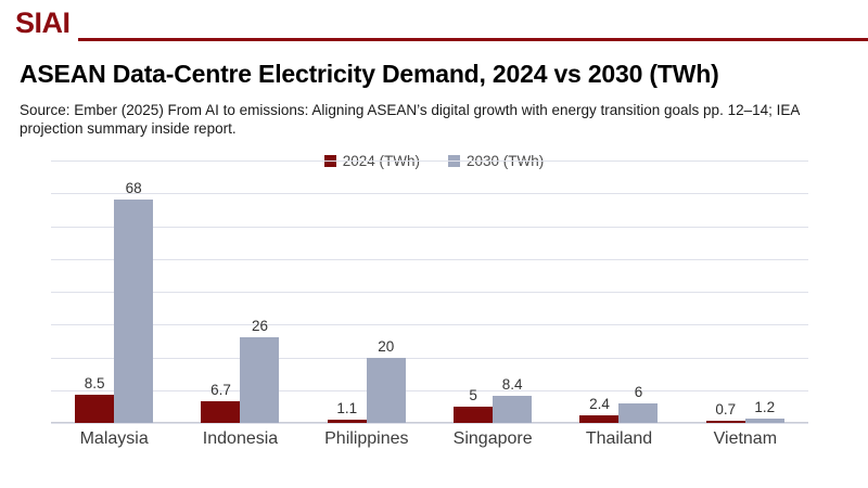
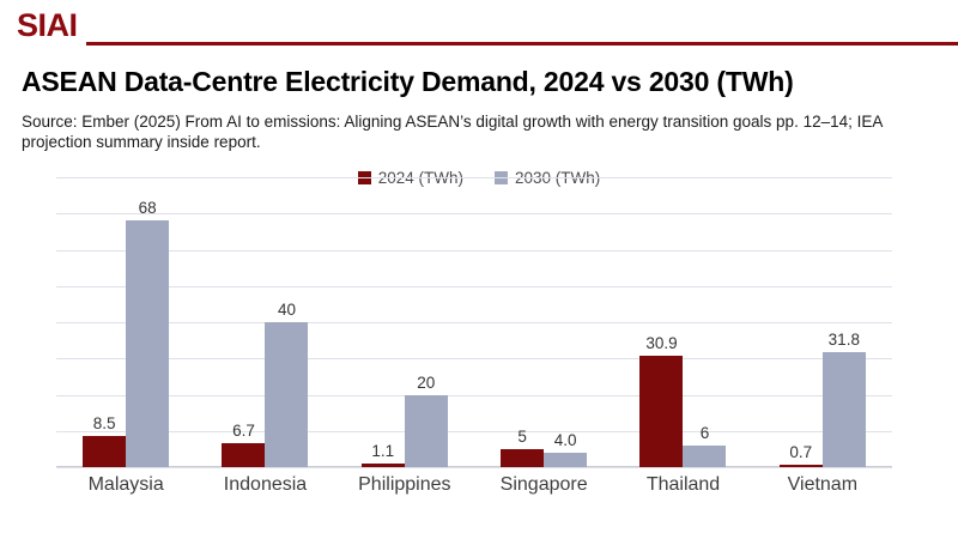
2030 (TWh)/Indonesia: 26 -> 40
2030 (TWh)/Singapore: 8.4 -> 4.0
2024 (TWh)/Thailand: 2.4 -> 30.9
2030 (TWh)/Vietnam: 1.2 -> 31.8
